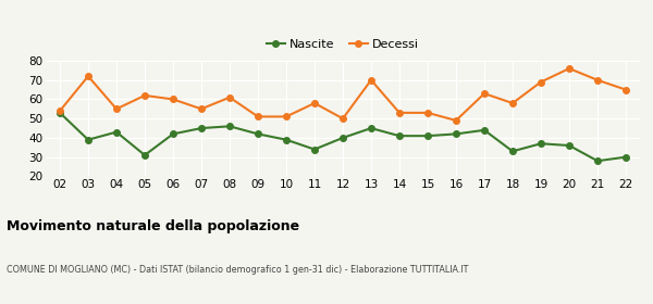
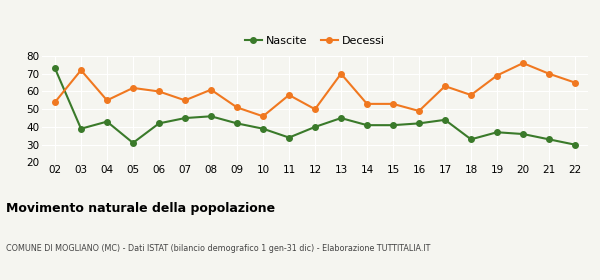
Nascite/02: 53 -> 73
Decessi/10: 51 -> 46
Nascite/21: 28 -> 33
